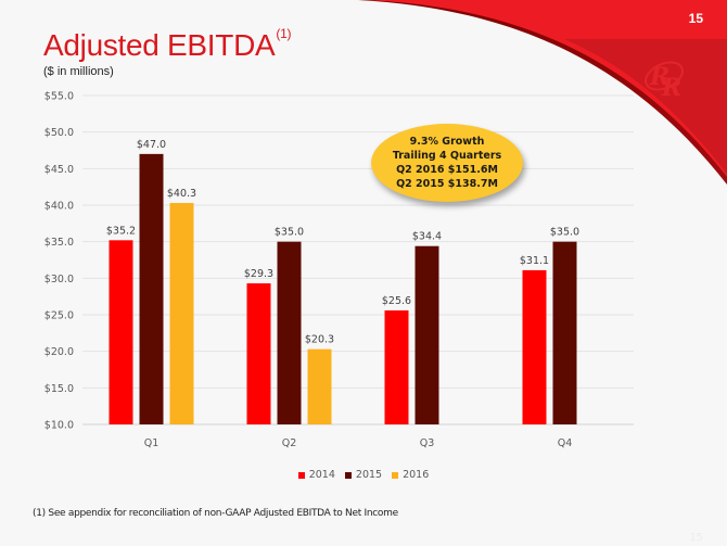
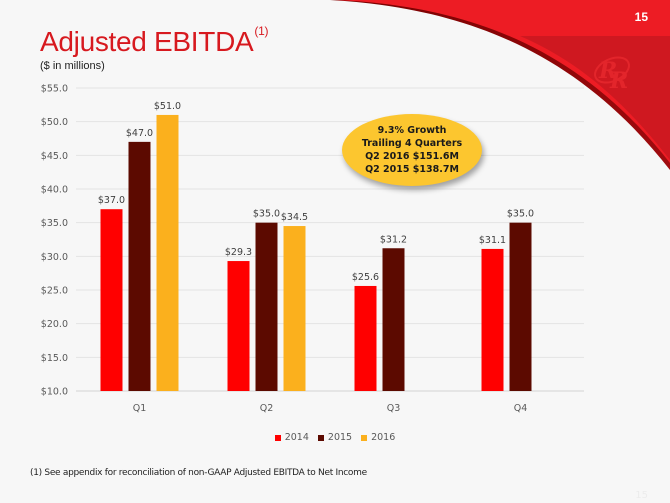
2014/Q1: $35.2 -> $37.0
2016/Q1: $40.3 -> $51.0
2016/Q2: $20.3 -> $34.5
2015/Q3: $34.4 -> $31.2
